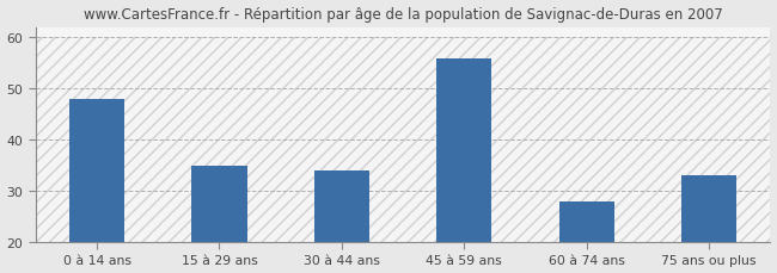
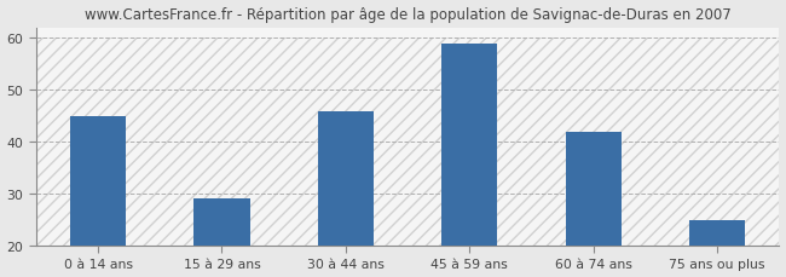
0 à 14 ans: 48 -> 45
15 à 29 ans: 35 -> 29
30 à 44 ans: 34 -> 46
45 à 59 ans: 56 -> 59
60 à 74 ans: 28 -> 42
75 ans ou plus: 33 -> 25
